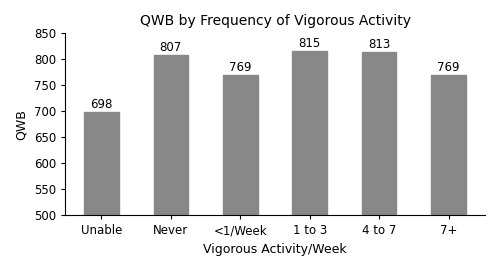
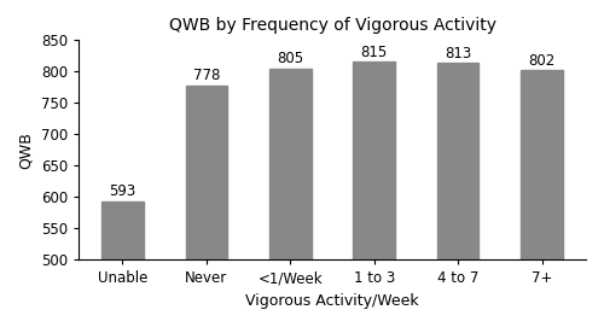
Unable: 698 -> 593
Never: 807 -> 778
<1/Week: 769 -> 805
7+: 769 -> 802
